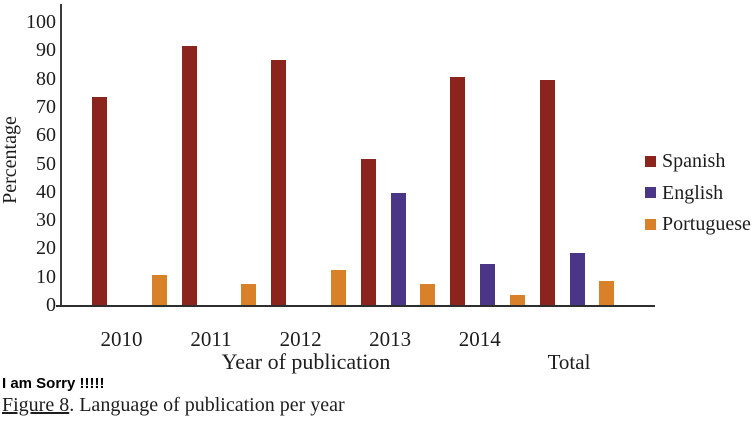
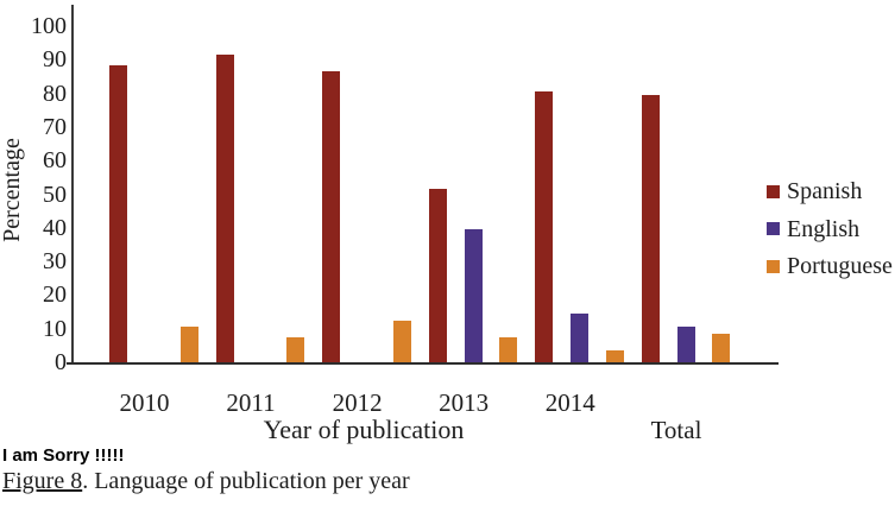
Spanish/2010: 74 -> 89
English/Total: 19 -> 11
